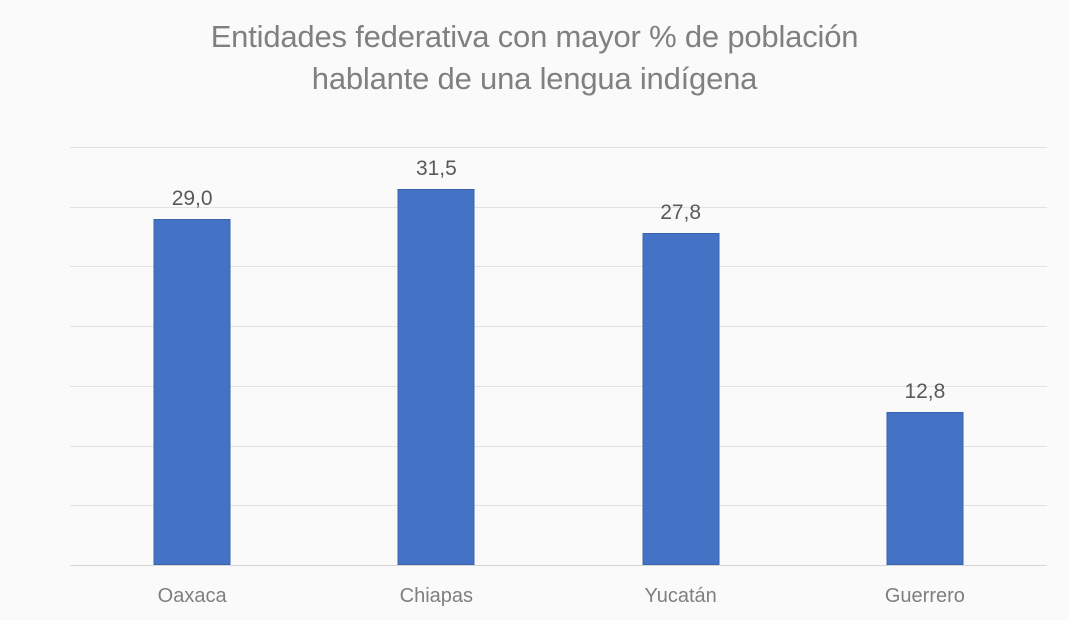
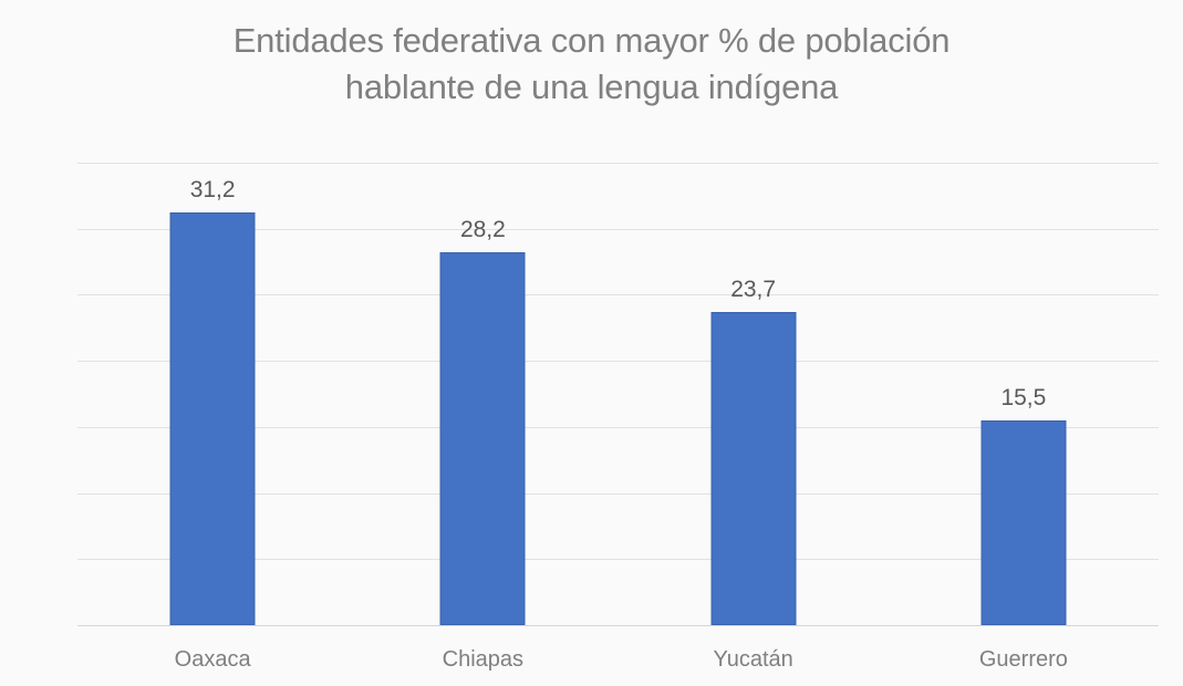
Oaxaca: 29,0 -> 31,2
Chiapas: 31,5 -> 28,2
Yucatán: 27,8 -> 23,7
Guerrero: 12,8 -> 15,5
